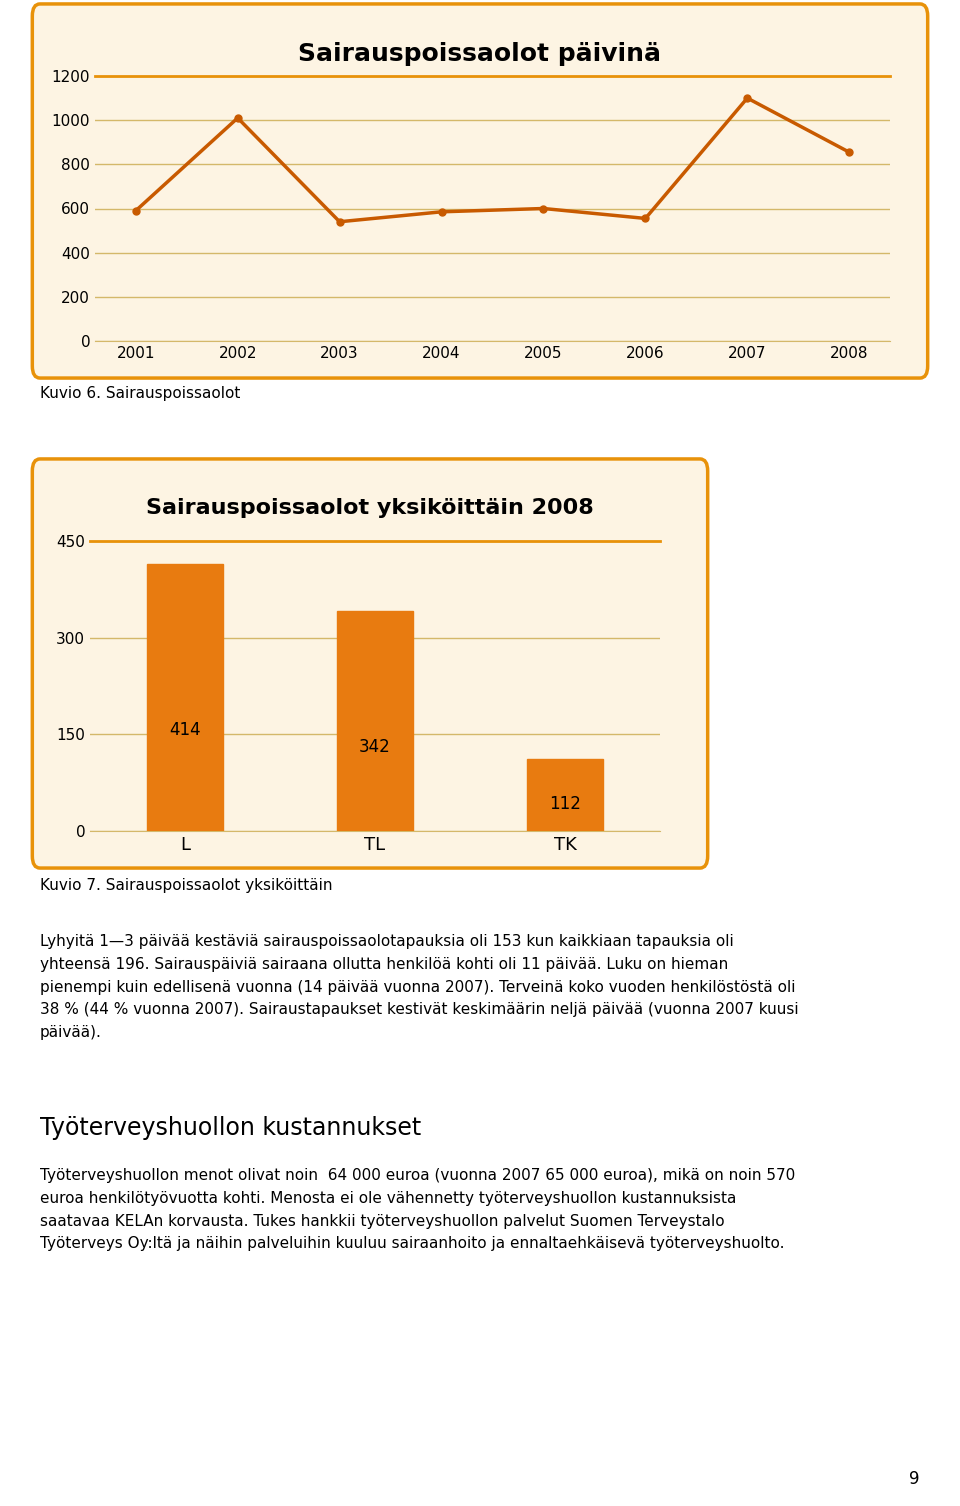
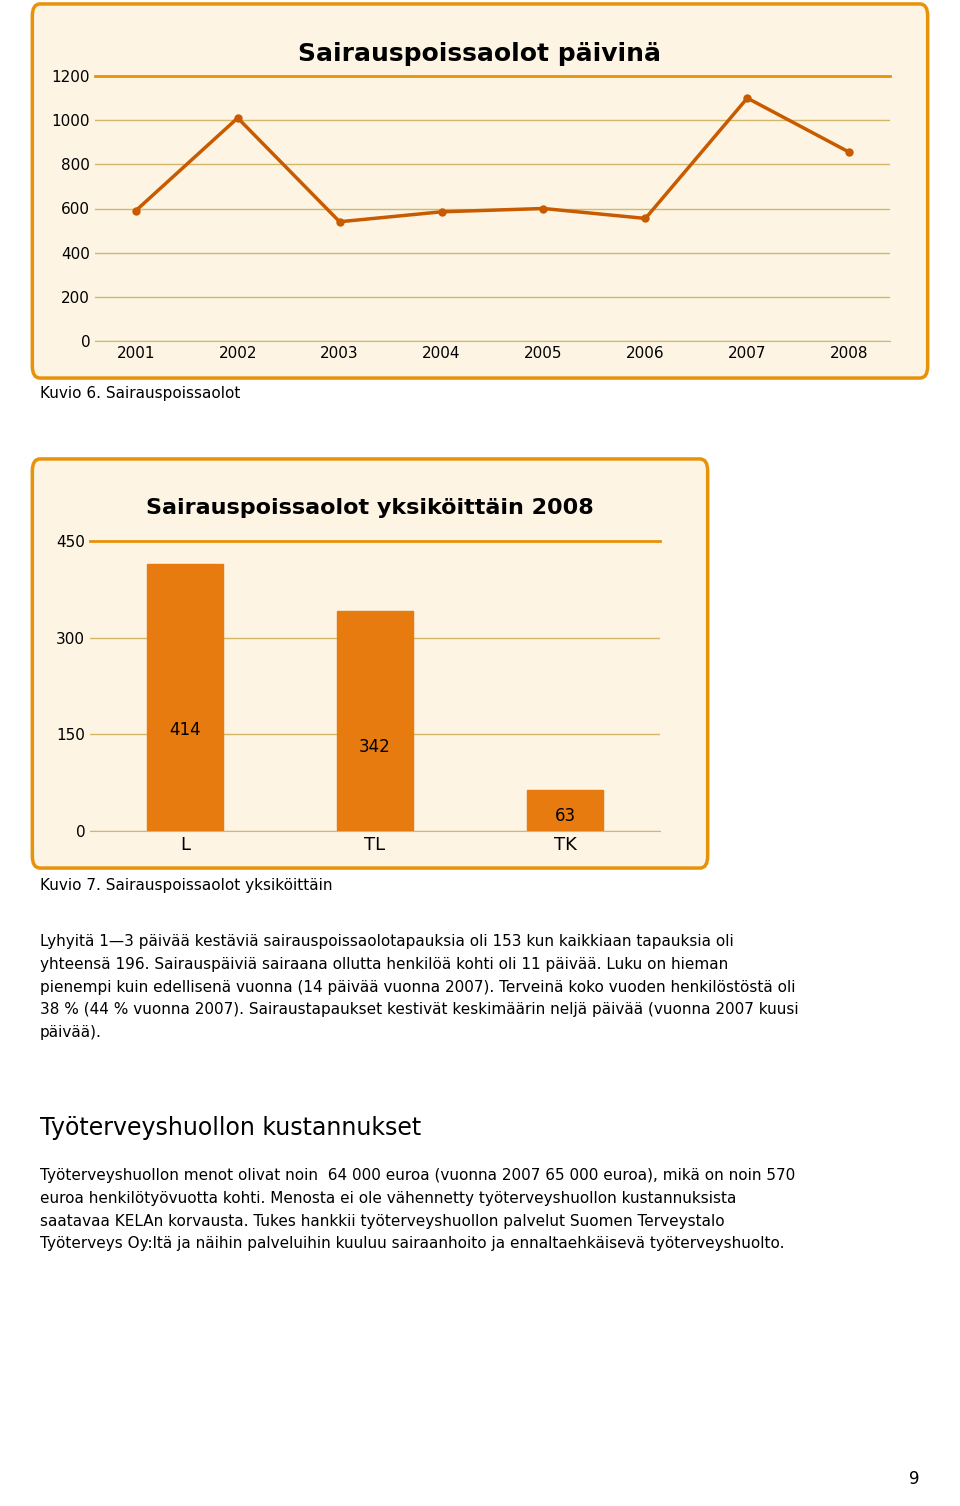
TK: 112 -> 63
